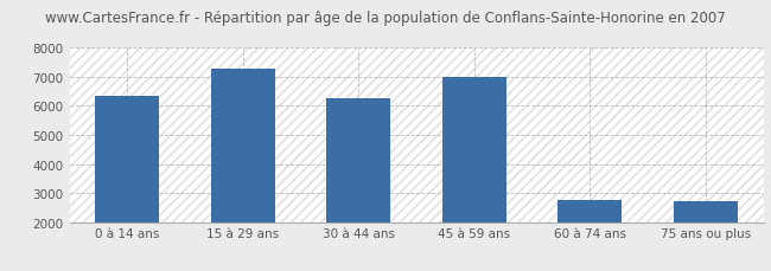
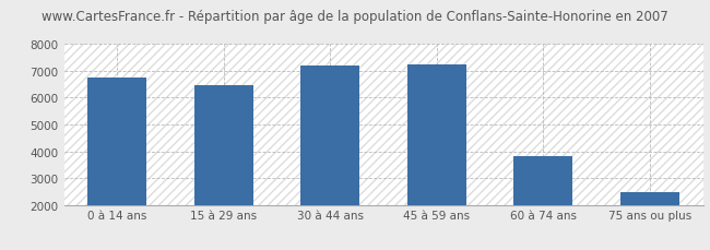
0 à 14 ans: 6350 -> 6750
15 à 29 ans: 7300 -> 6480
30 à 44 ans: 6250 -> 7200
45 à 59 ans: 7000 -> 7230
60 à 74 ans: 2750 -> 3820
75 ans ou plus: 2700 -> 2460
